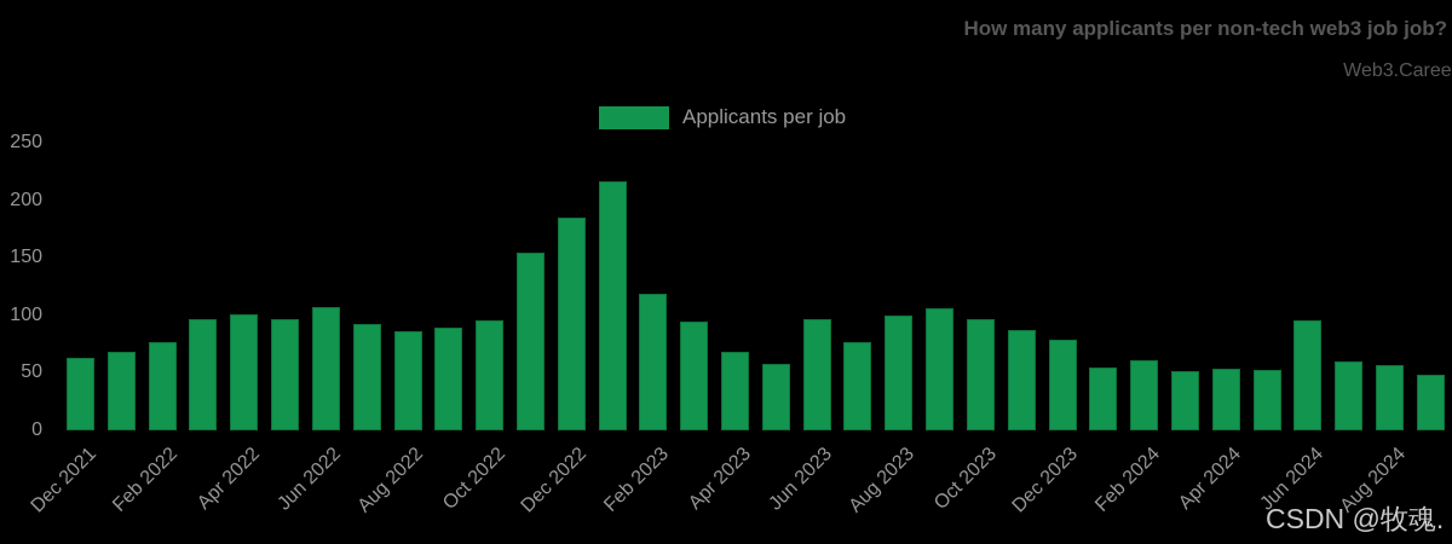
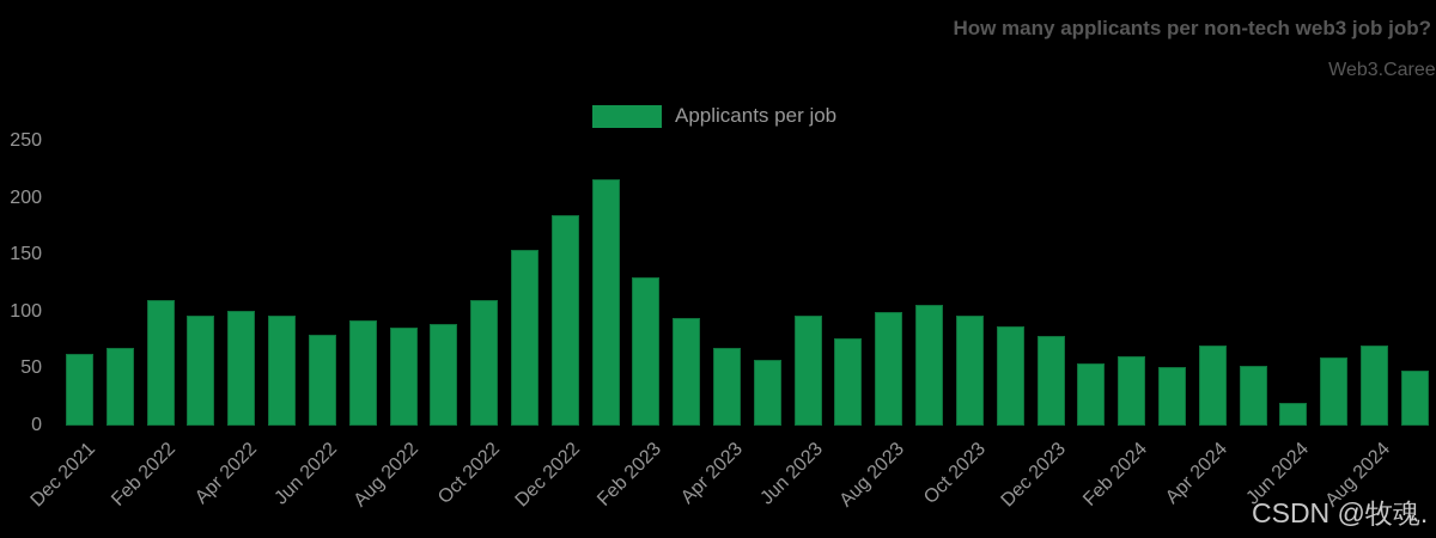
Feb 2022: 80 -> 110
Jun 2022: 110 -> 80
Oct 2022: 100 -> 110
Feb 2023: 120 -> 130
Apr 2024: 50 -> 70
Jun 2024: 100 -> 20
Aug 2024: 60 -> 70
